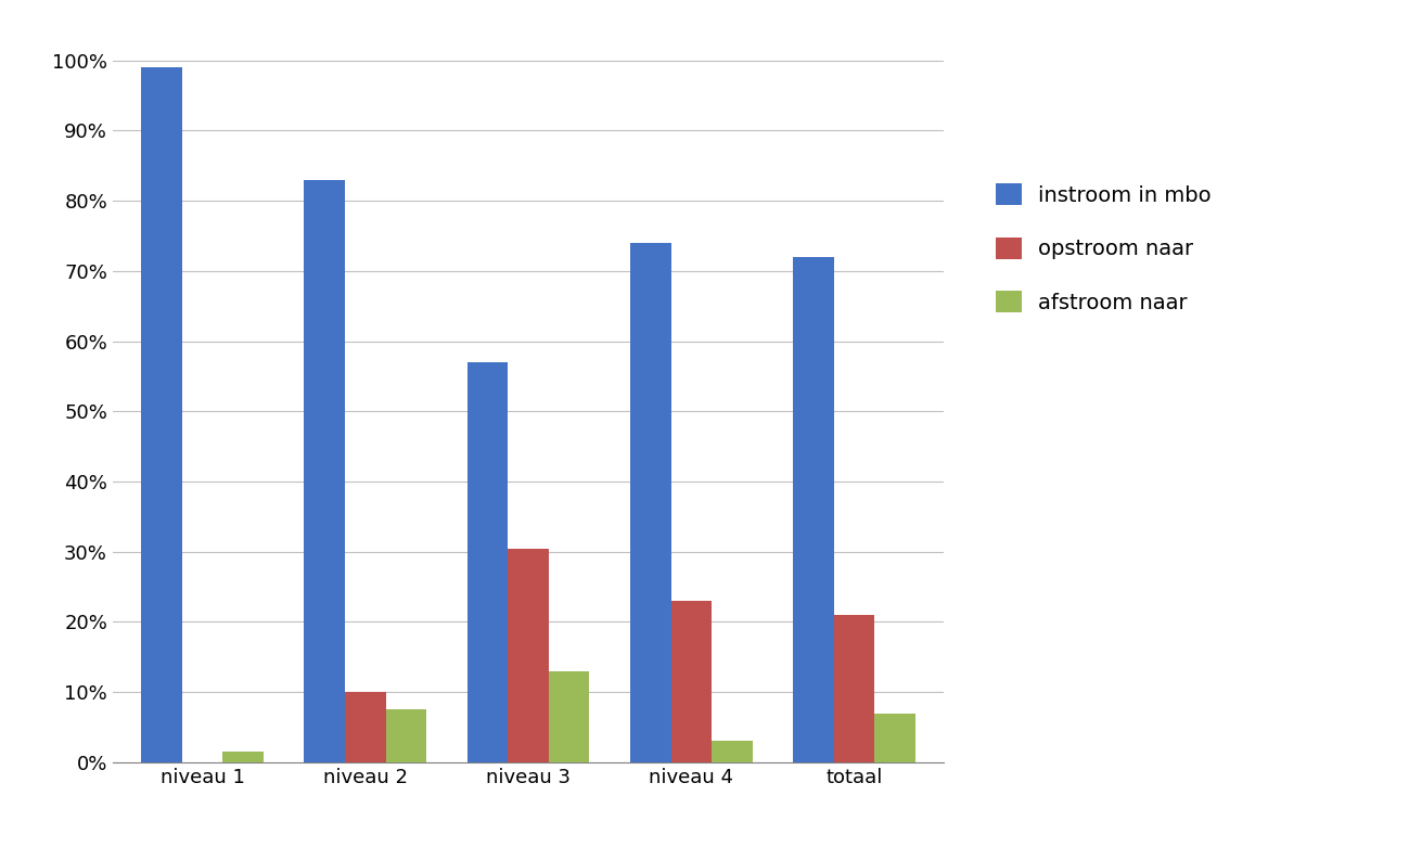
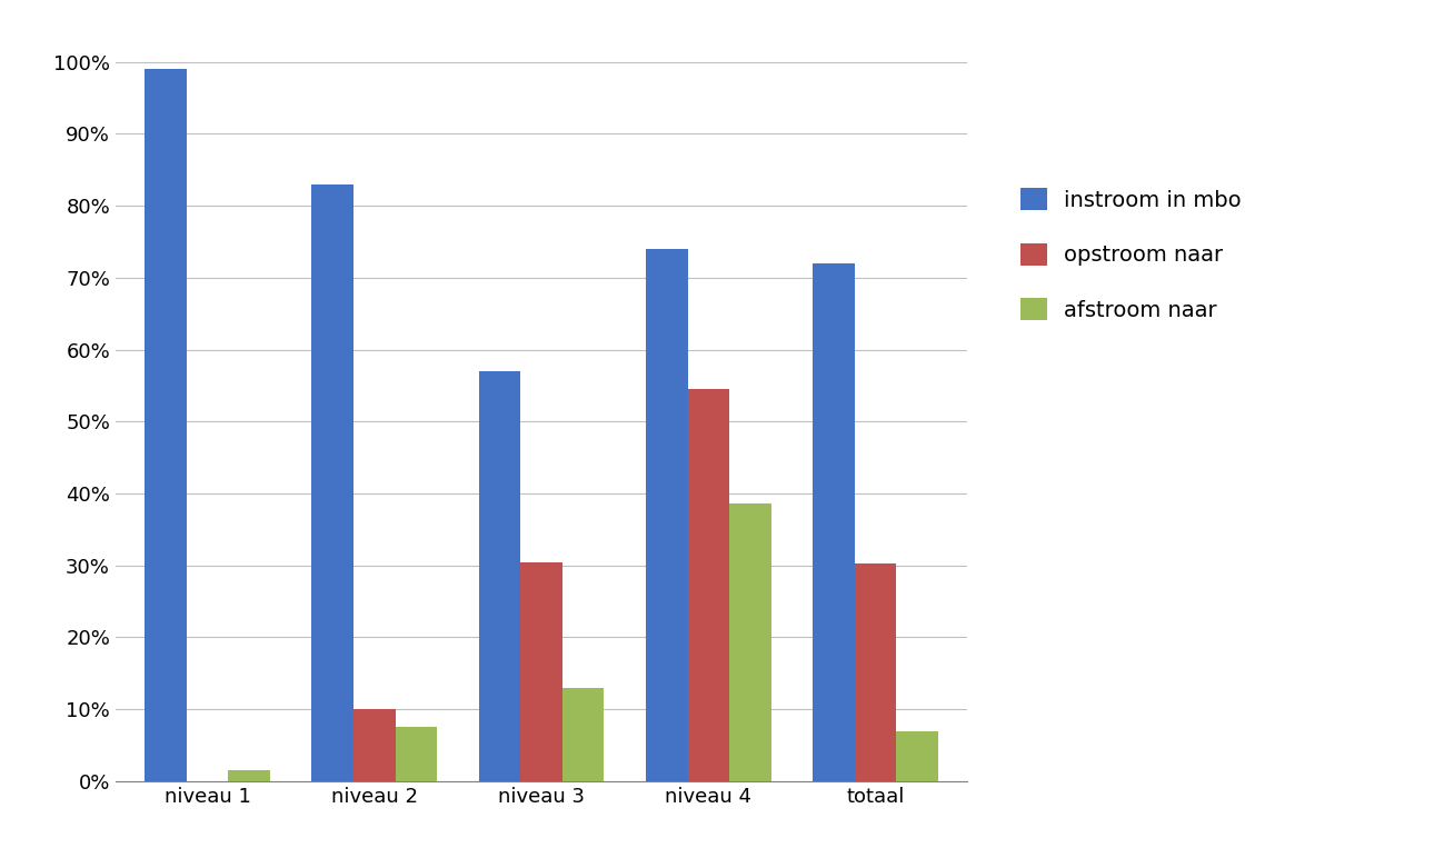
opstroom naar/niveau 4: 23.0% -> 54.6%
afstroom naar/niveau 4: 3.0% -> 38.6%
opstroom naar/totaal: 21.0% -> 30.2%
